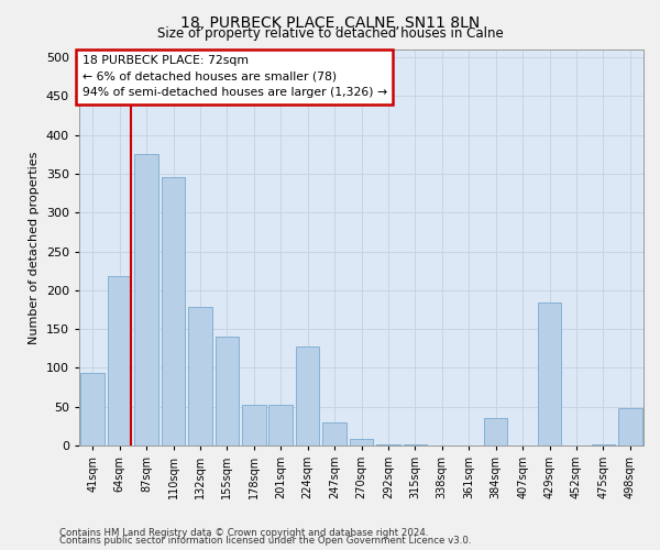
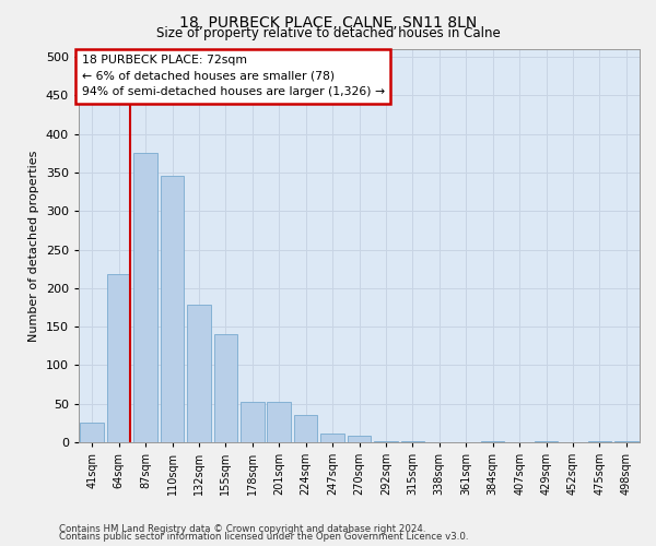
41sqm: 94 -> 25
224sqm: 128 -> 35
247sqm: 30 -> 12
384sqm: 36 -> 2
429sqm: 184 -> 2
498sqm: 48 -> 2
